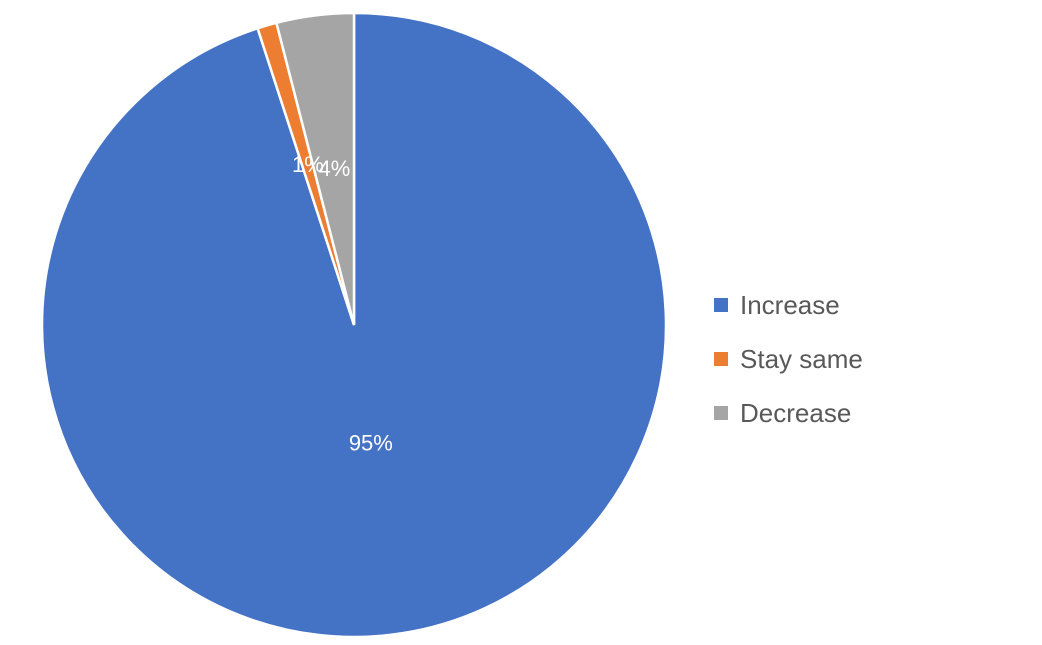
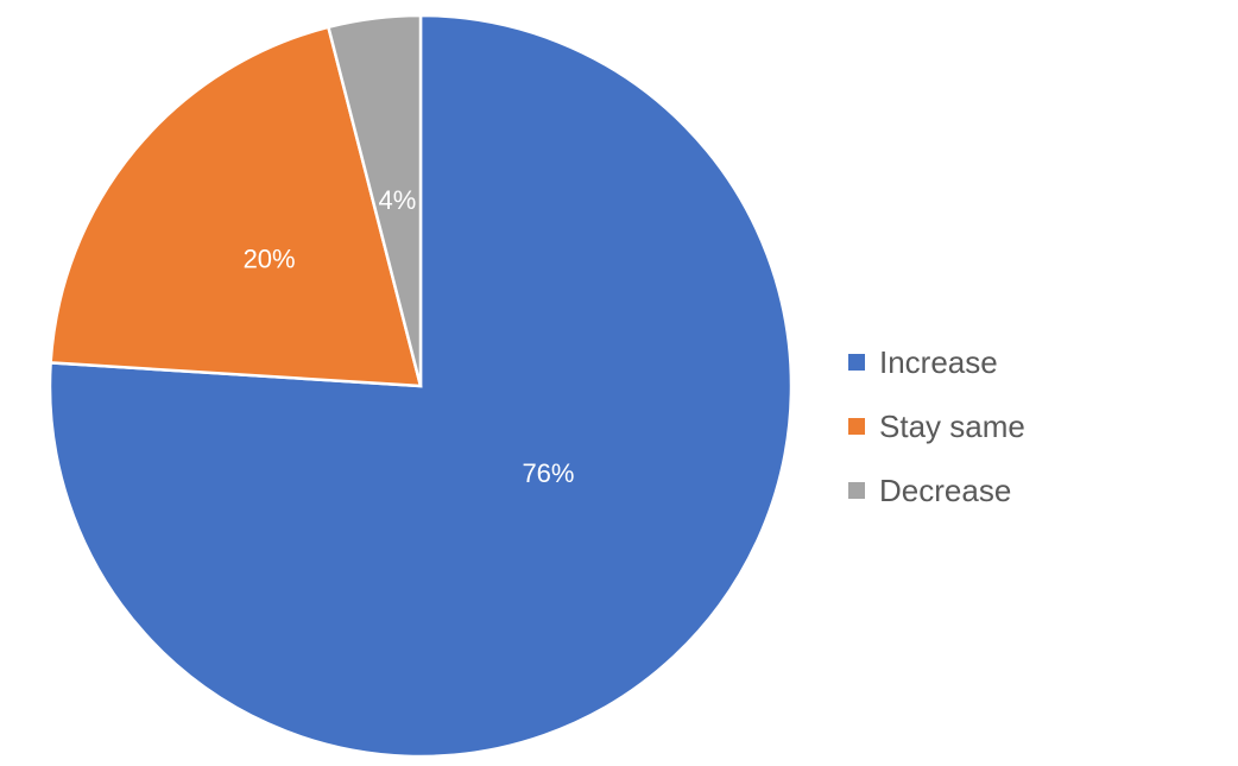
Increase: 95% -> 76%
Stay same: 1% -> 20%
